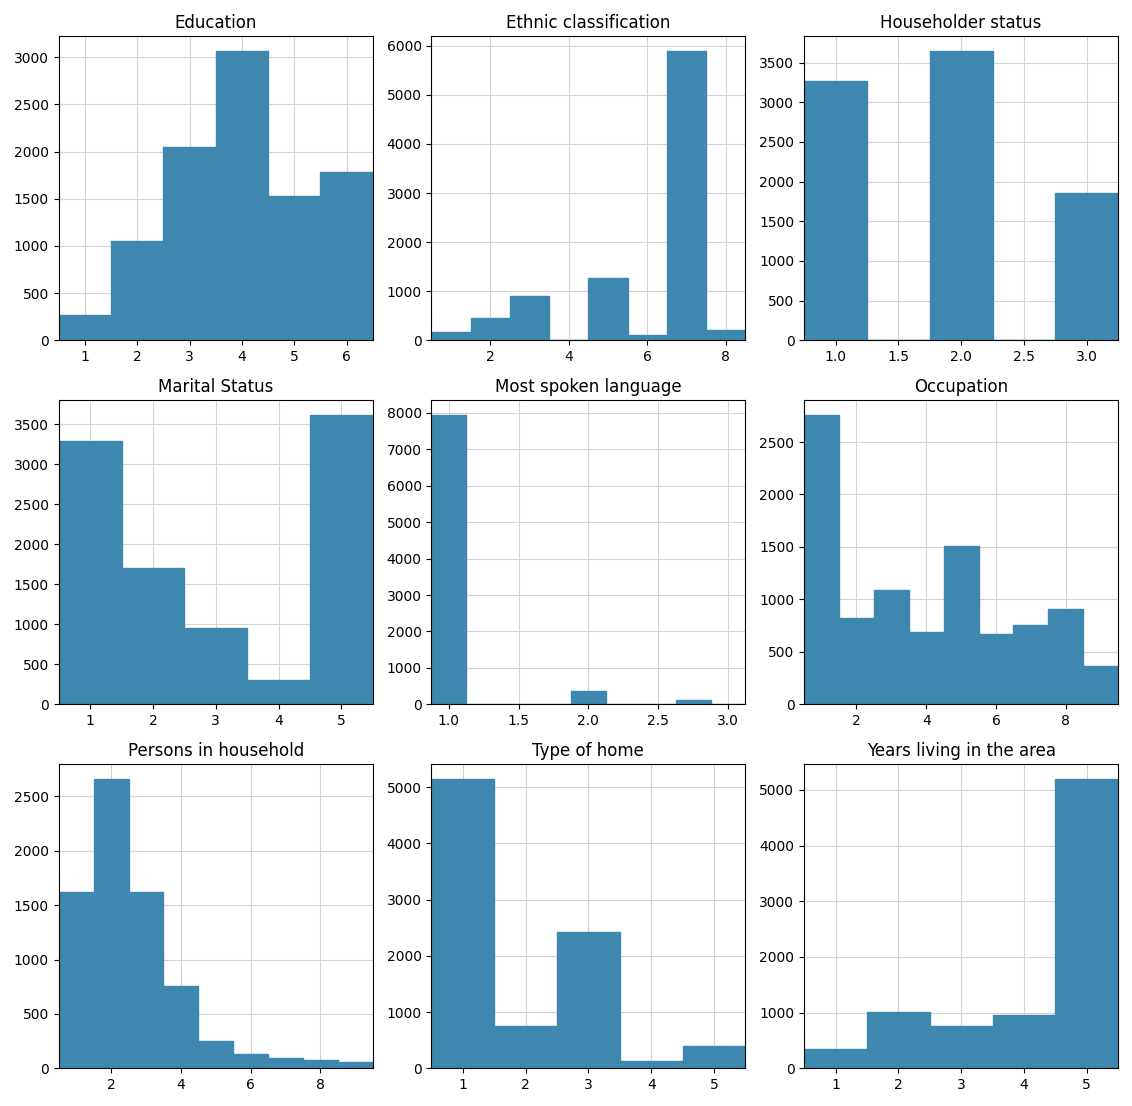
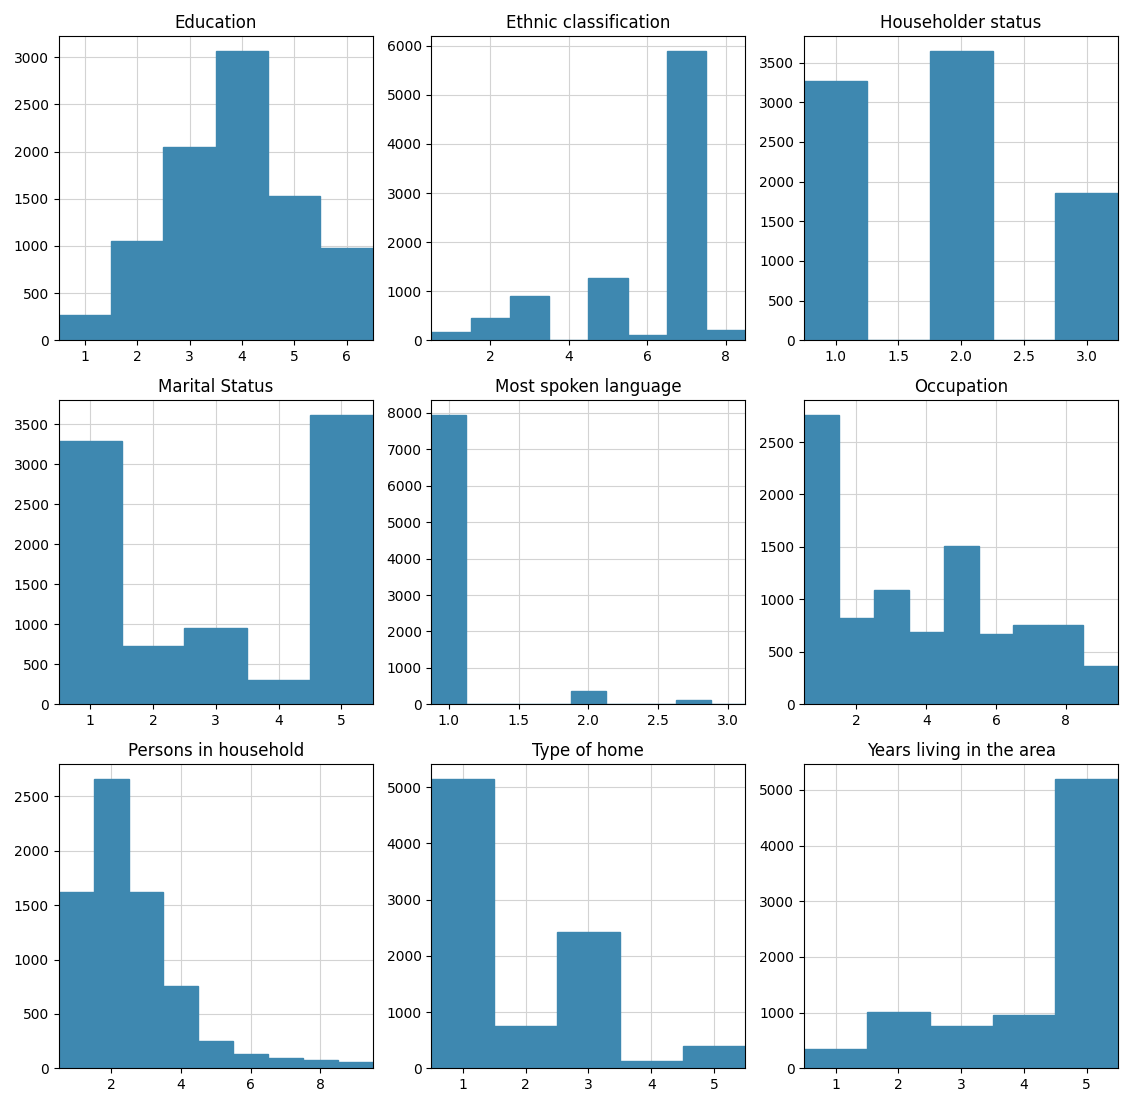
Education/6: 1780 -> 980
Marital Status/2: 1700 -> 730
Occupation/8: 910 -> 760
